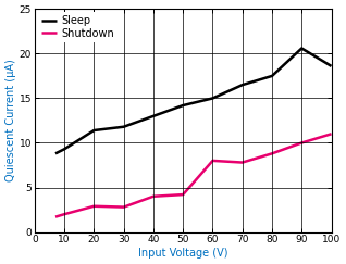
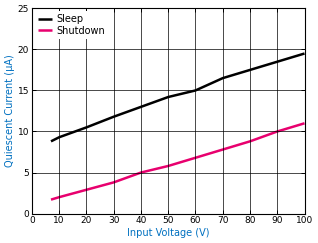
Sleep/20: 11.4 -> 10.5
Shutdown/30: 2.8 -> 3.8
Shutdown/40: 4.0 -> 5.0
Shutdown/50: 4.2 -> 5.8
Shutdown/60: 8.0 -> 6.8
Sleep/90: 20.6 -> 18.5
Sleep/100: 18.6 -> 19.5
